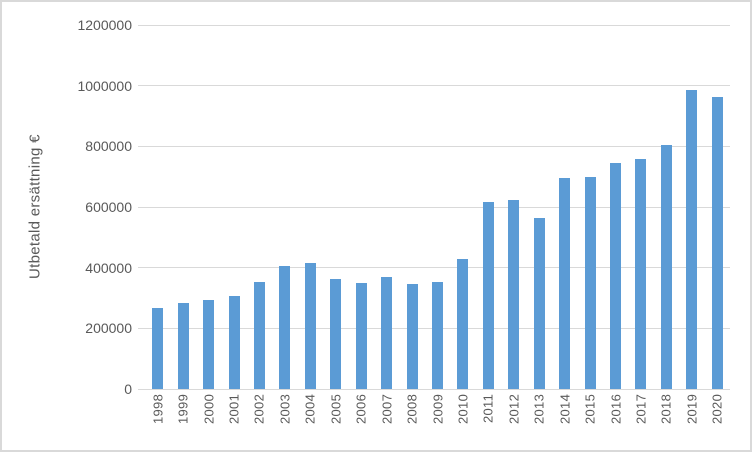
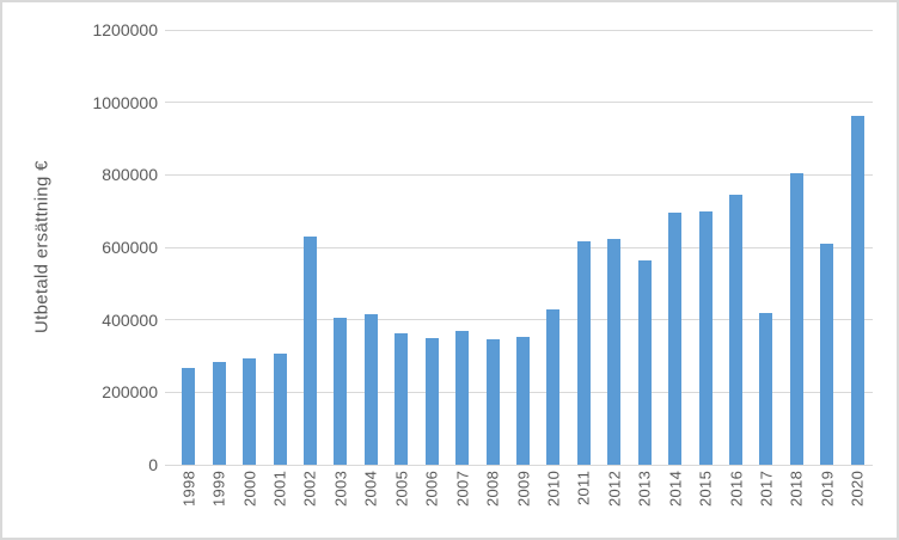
2002: 350000 -> 630000
2017: 760000 -> 420000
2019: 980000 -> 610000
